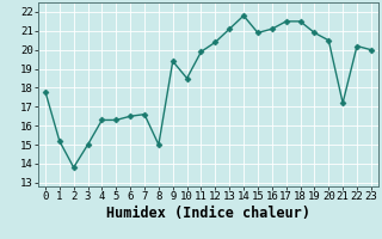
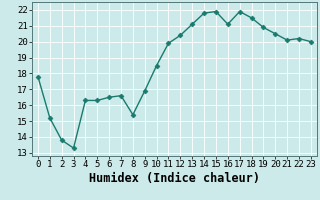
3: 15.0 -> 13.3
8: 15.0 -> 15.4
9: 19.4 -> 16.9
15: 20.9 -> 21.9
17: 21.5 -> 21.9
21: 17.2 -> 20.1
